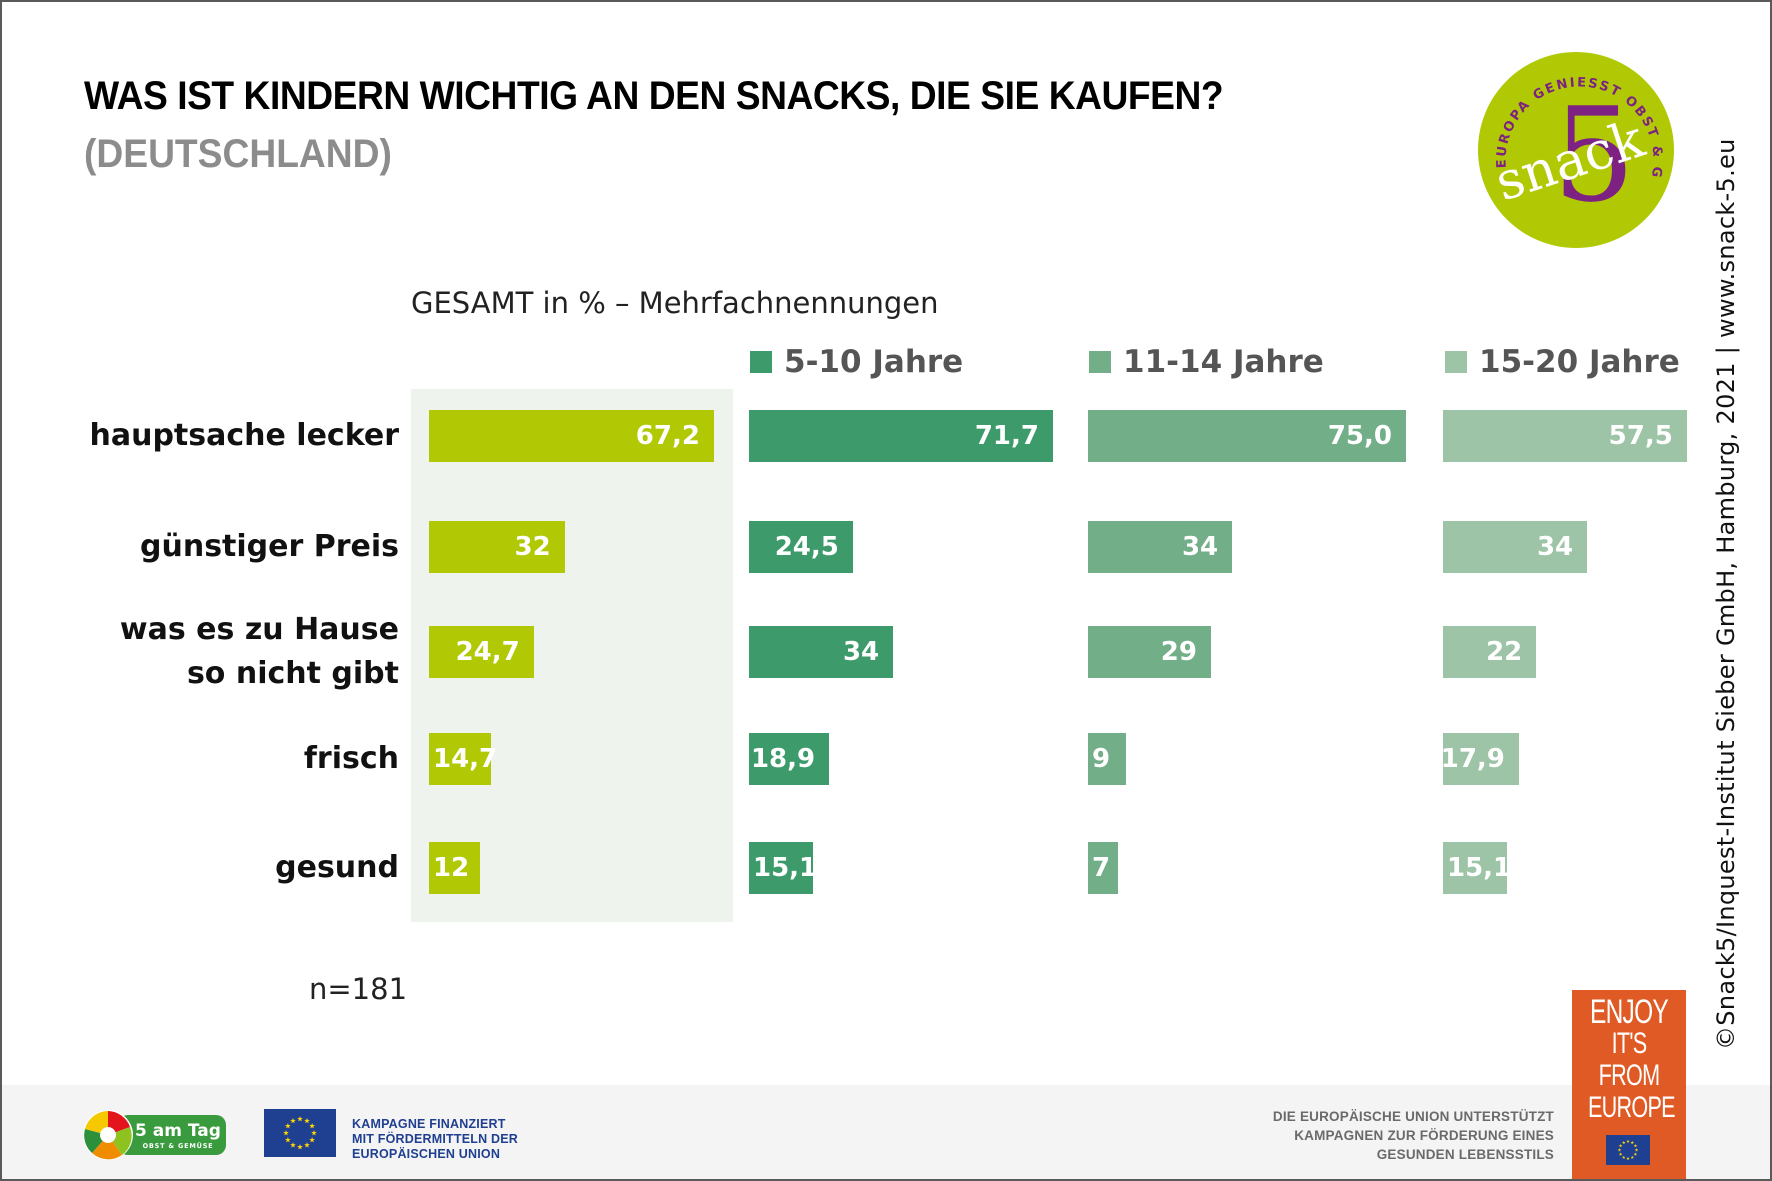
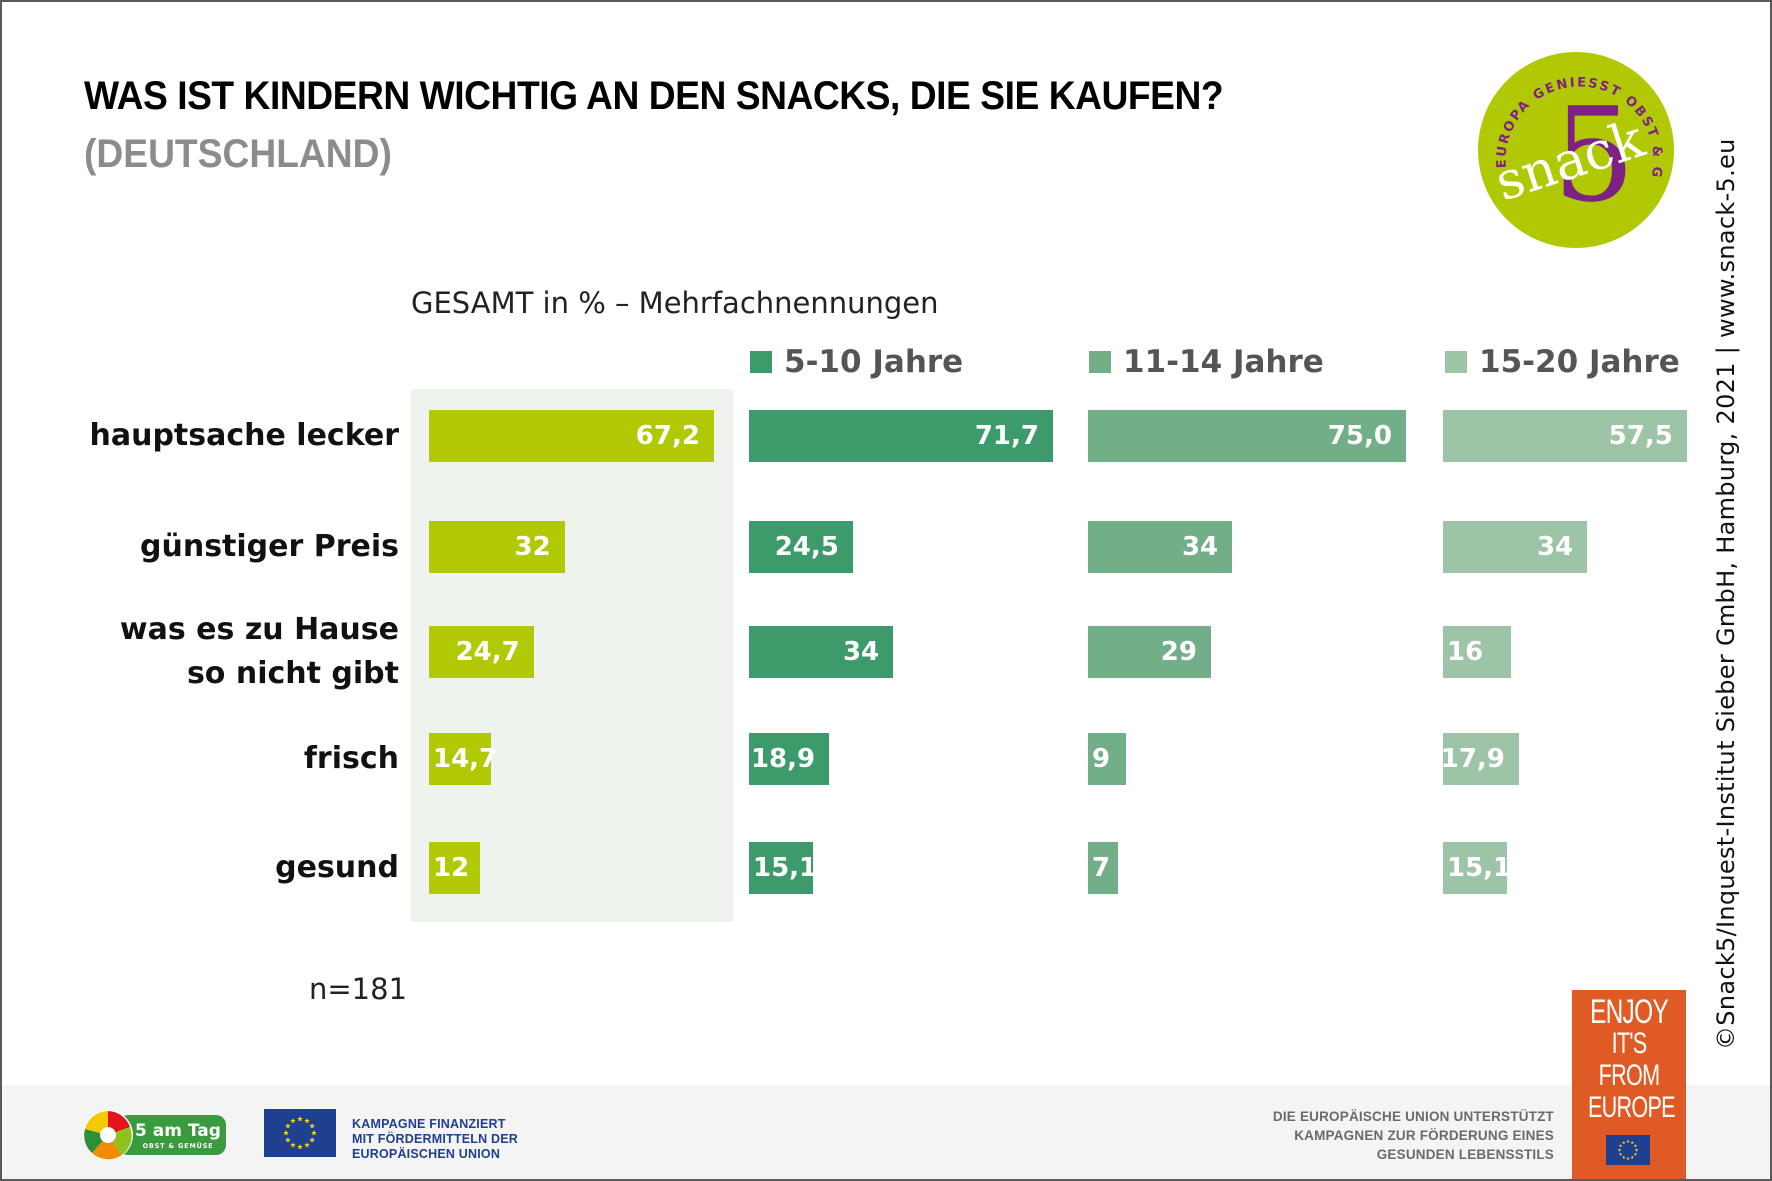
15-20 Jahre/was es zu Hause so nicht gibt: 22 -> 16
